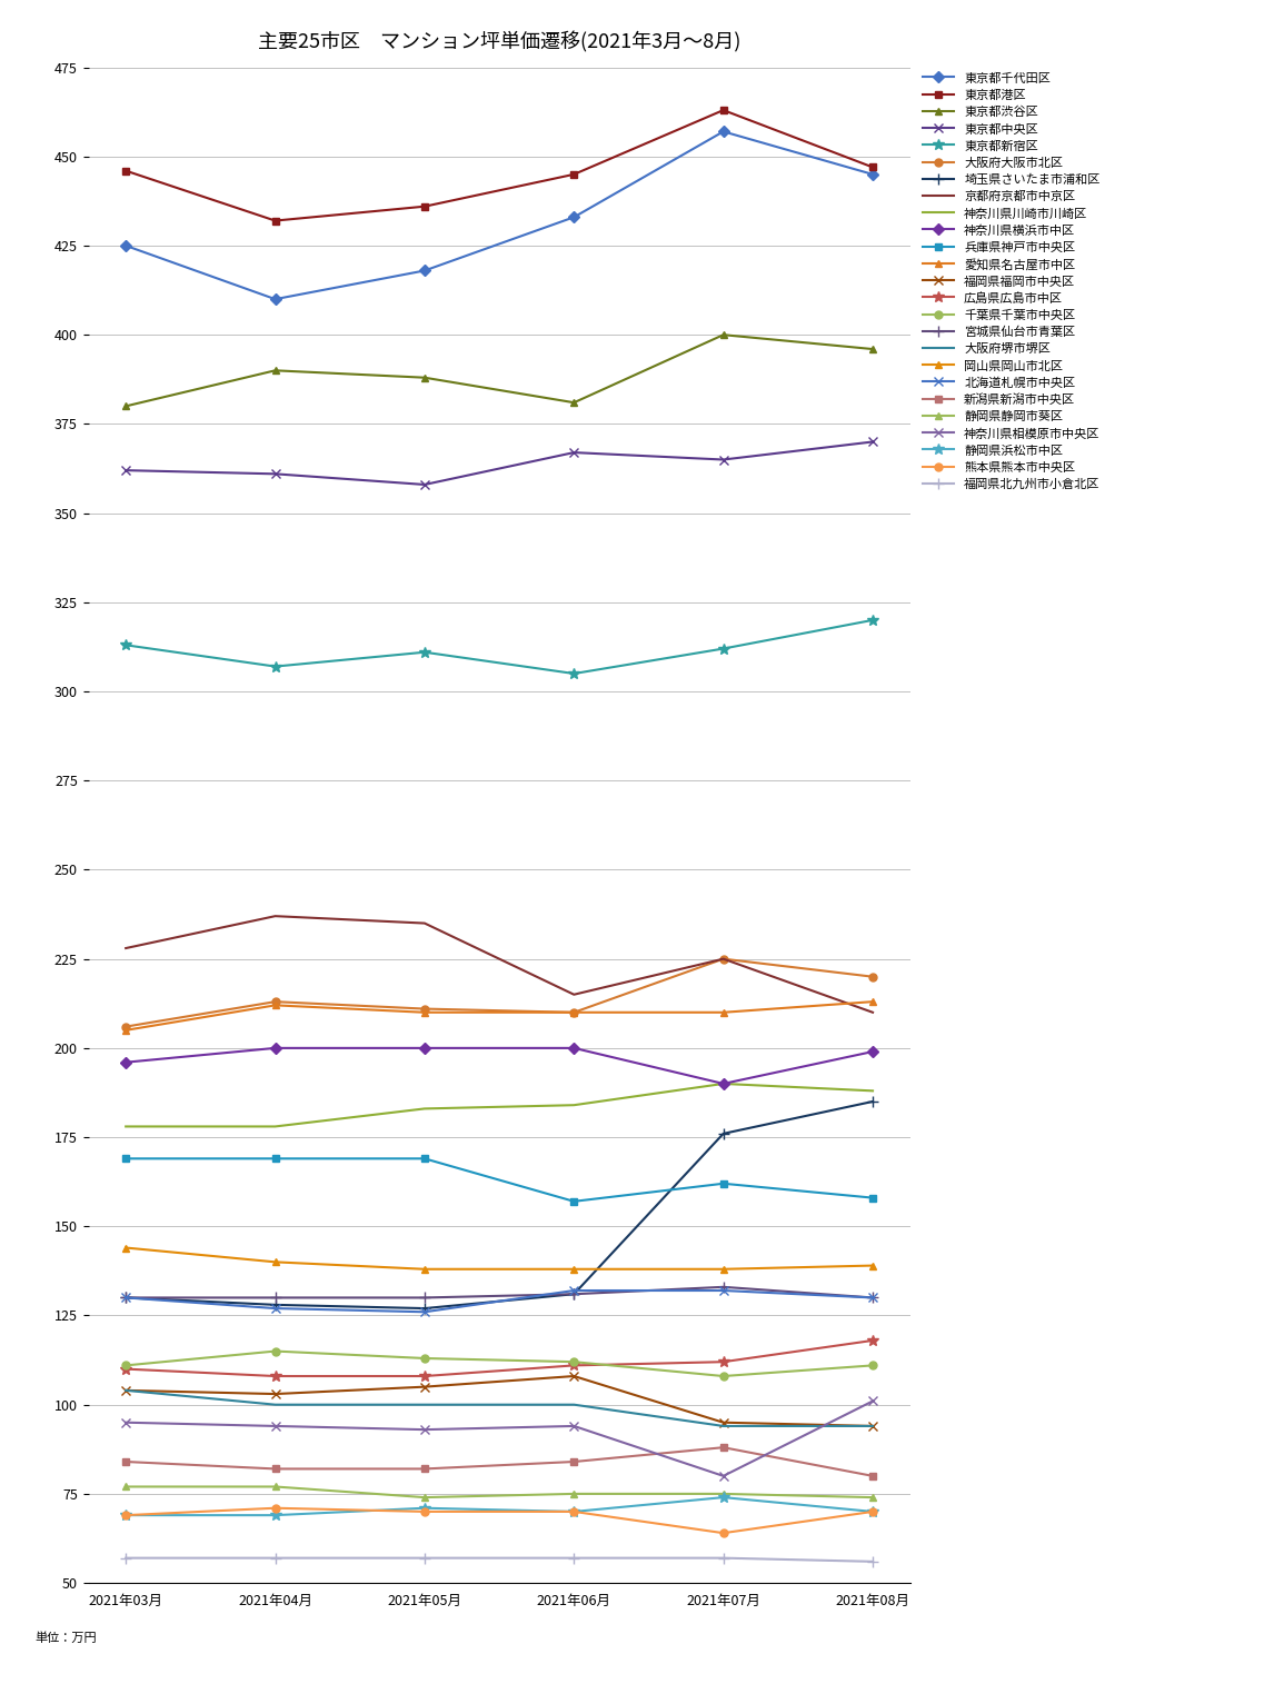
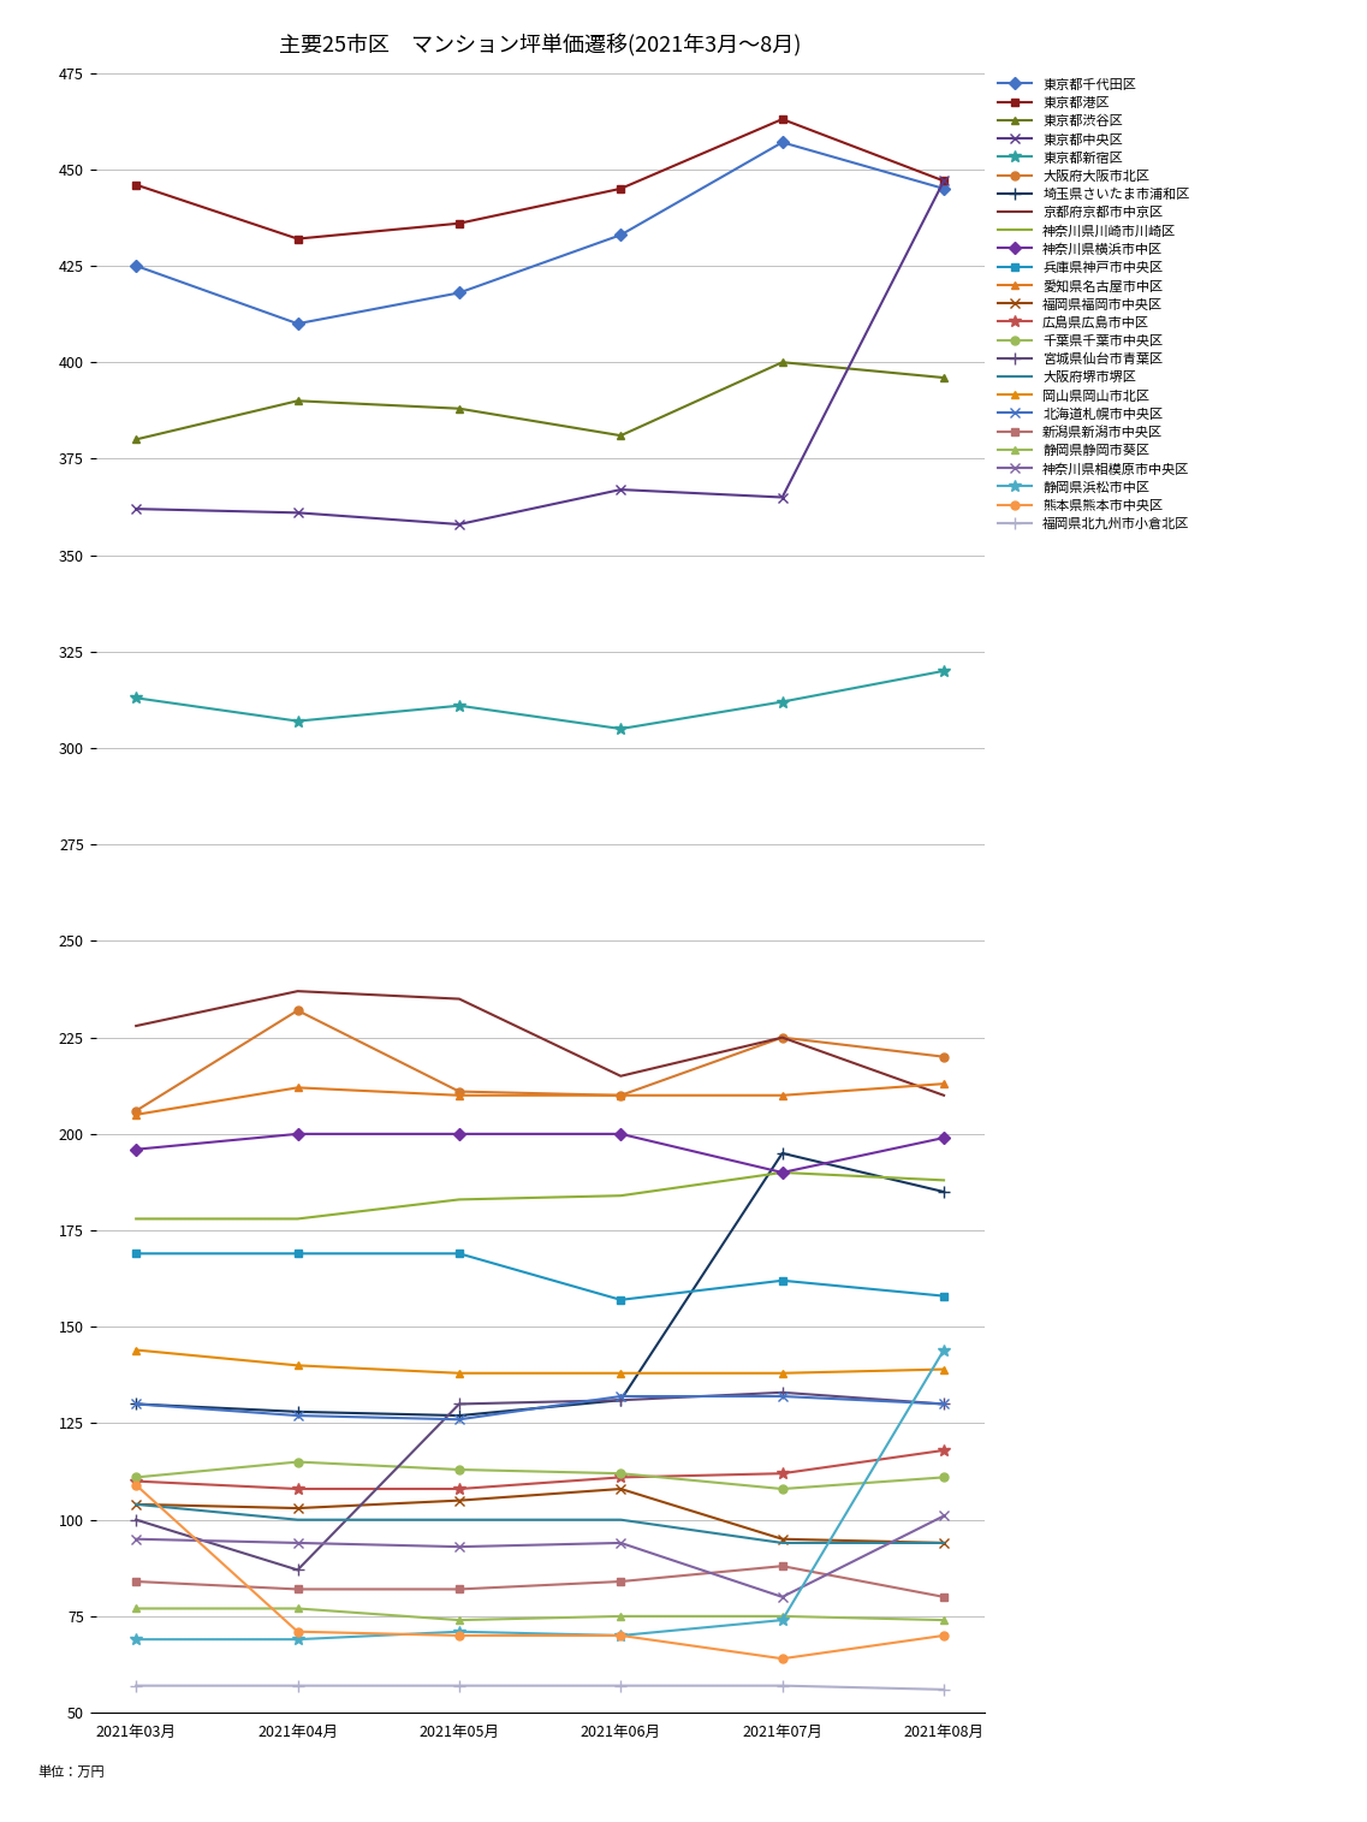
宮城県仙台市青葉区/2021年03月: 130 -> 100
熊本県熊本市中央区/2021年03月: 69 -> 109
大阪府大阪市北区/2021年04月: 213 -> 232
宮城県仙台市青葉区/2021年04月: 130 -> 87
埼玉県さいたま市浦和区/2021年07月: 176 -> 195
東京都中央区/2021年08月: 370 -> 447
静岡県浜松市中区/2021年08月: 70 -> 144
